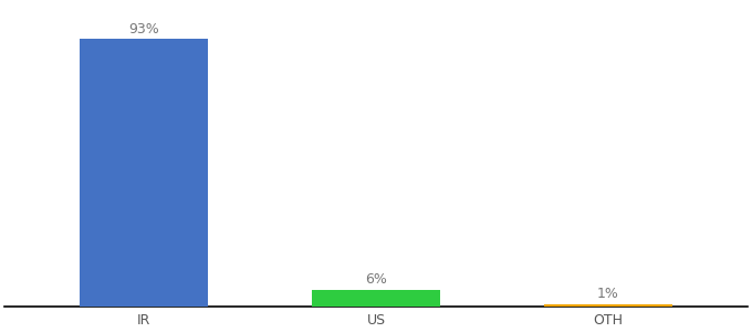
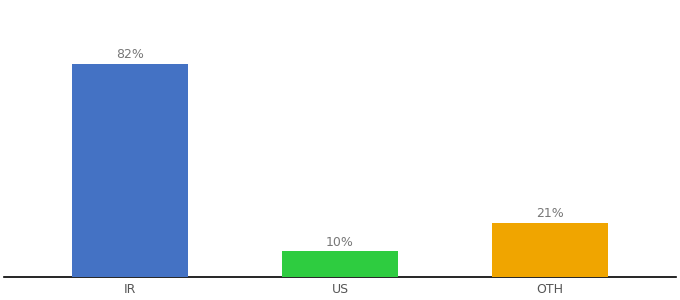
IR: 93% -> 82%
US: 6% -> 10%
OTH: 1% -> 21%
